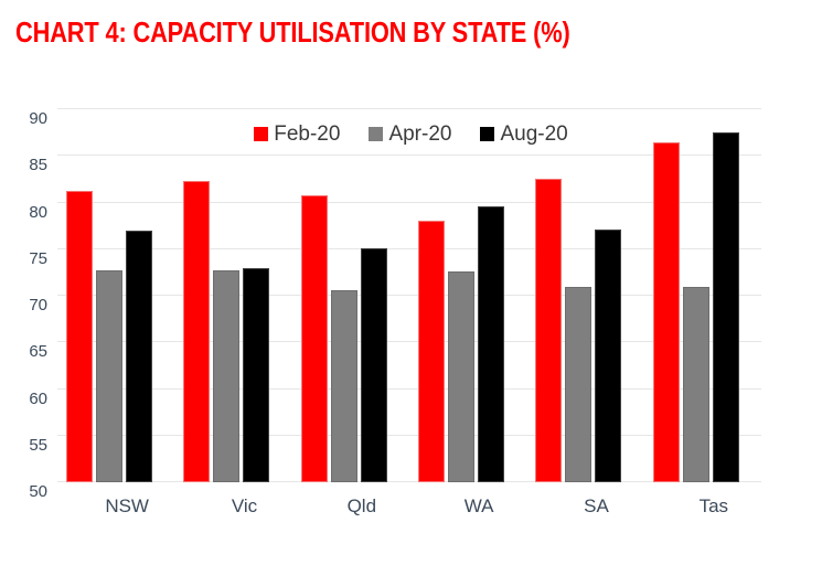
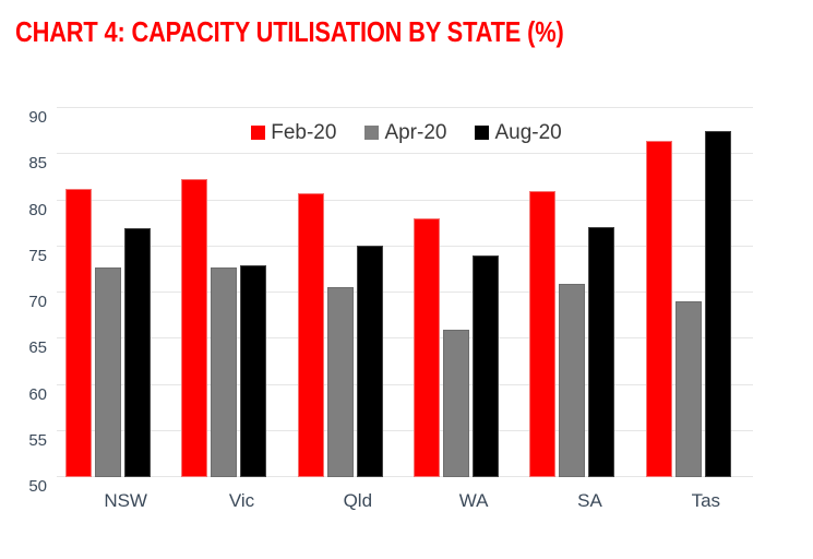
Apr-20/WA: 73 -> 66
Aug-20/WA: 80 -> 74
Feb-20/SA: 83 -> 81
Apr-20/Tas: 71 -> 69
